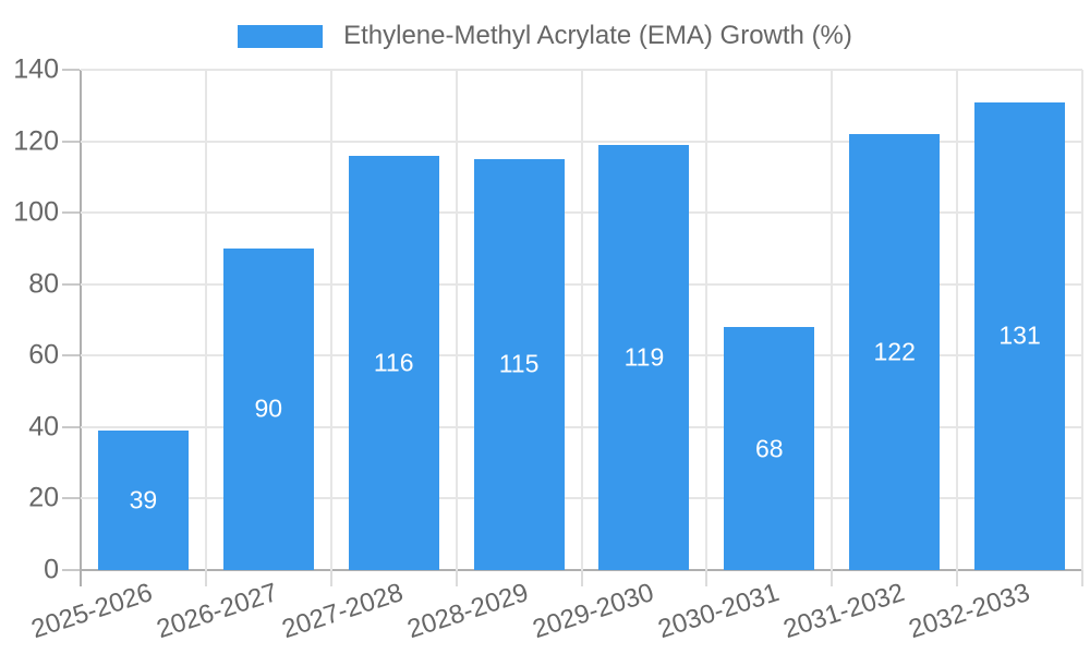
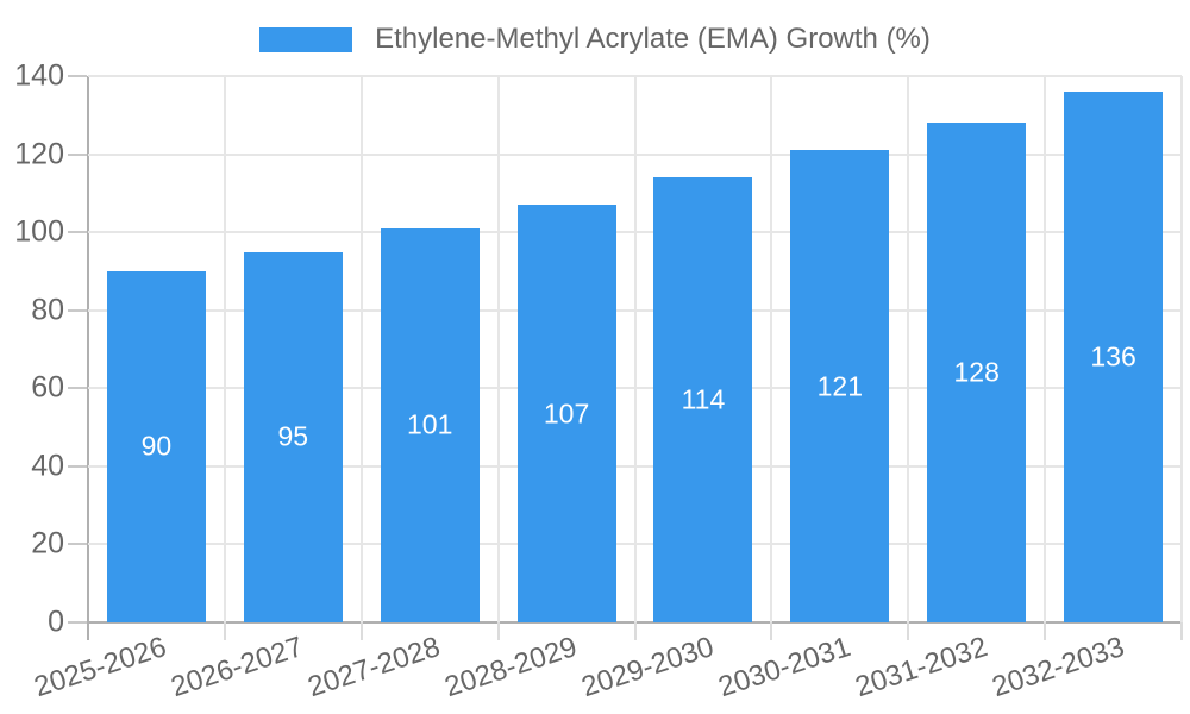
2025-2026: 39 -> 90
2026-2027: 90 -> 95
2027-2028: 116 -> 101
2028-2029: 115 -> 107
2029-2030: 119 -> 114
2030-2031: 68 -> 121
2031-2032: 122 -> 128
2032-2033: 131 -> 136
